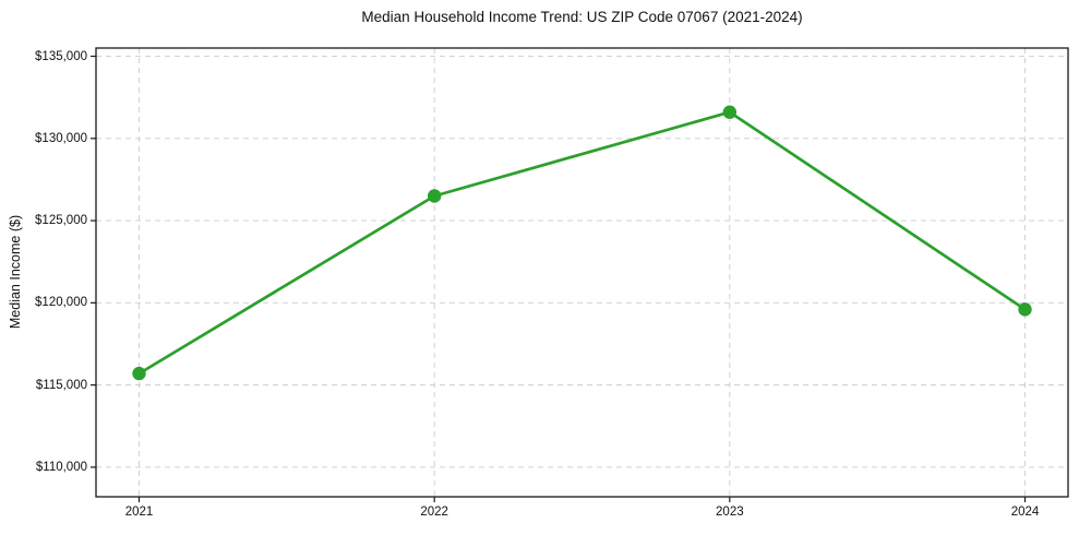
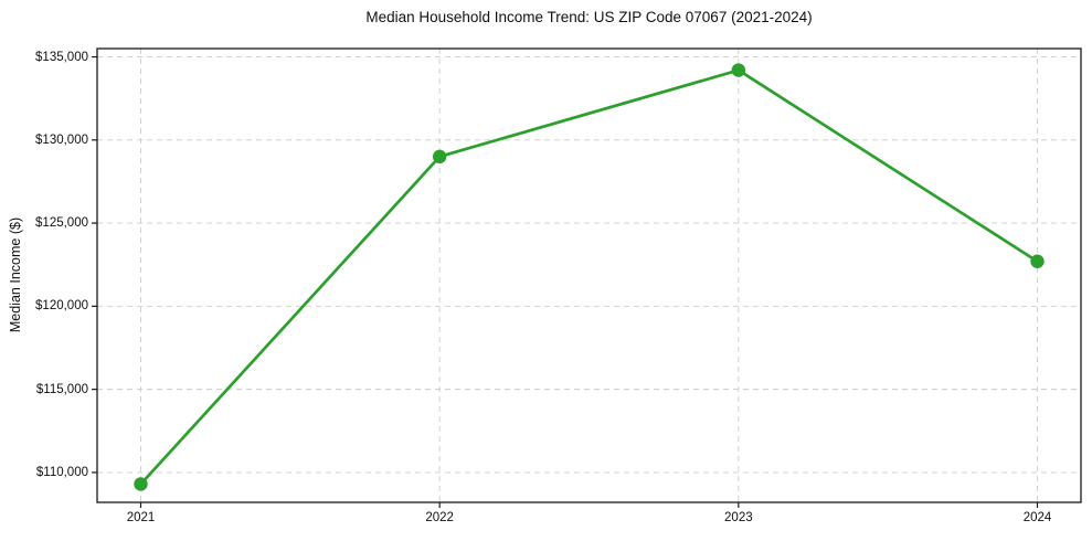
2021: $115700 -> $109300
2022: $126500 -> $129000
2023: $131600 -> $134200
2024: $119600 -> $122700
